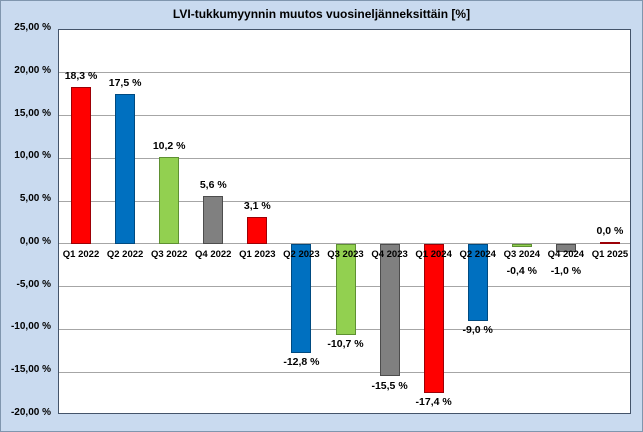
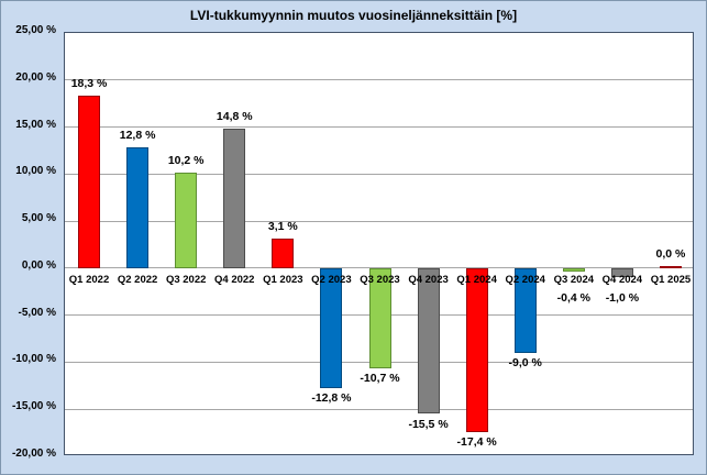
Q2 2022: 17,5 -> 12,8
Q4 2022: 5,6 -> 14,8
